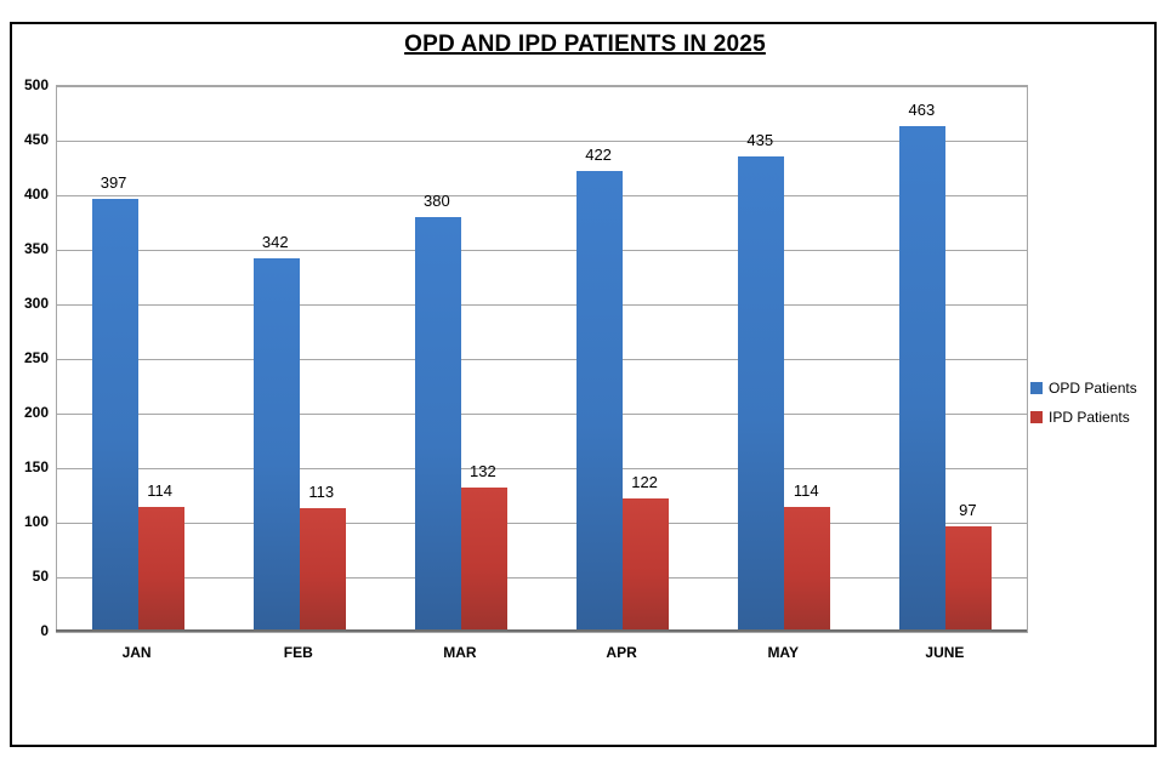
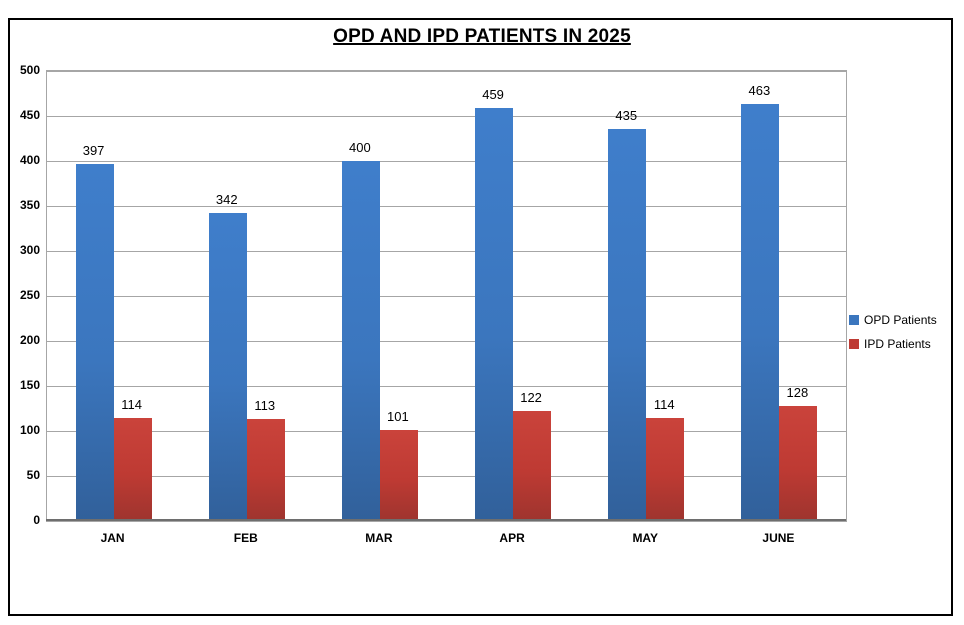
OPD Patients/MAR: 380 -> 400
IPD Patients/MAR: 132 -> 101
OPD Patients/APR: 422 -> 459
IPD Patients/JUNE: 97 -> 128
